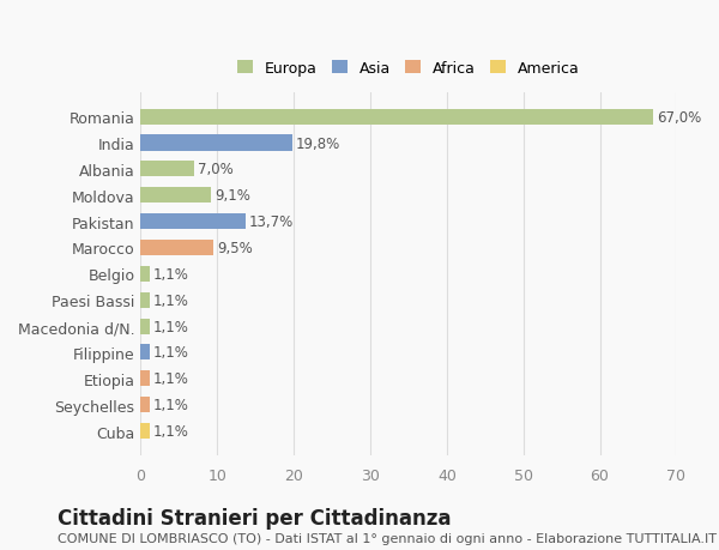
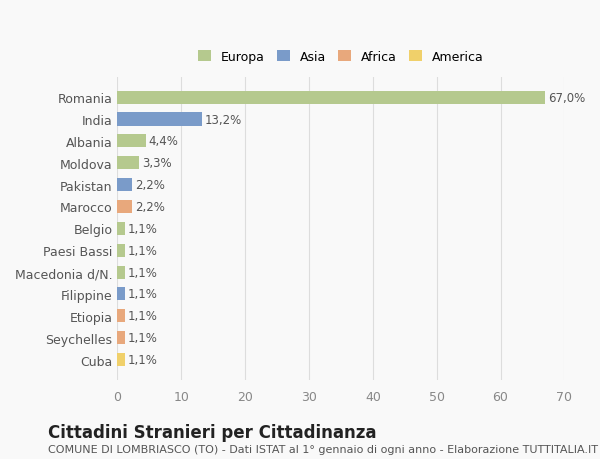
India: 19,8% -> 13,2%
Albania: 7,0% -> 4,4%
Moldova: 9,1% -> 3,3%
Pakistan: 13,7% -> 2,2%
Marocco: 9,5% -> 2,2%
